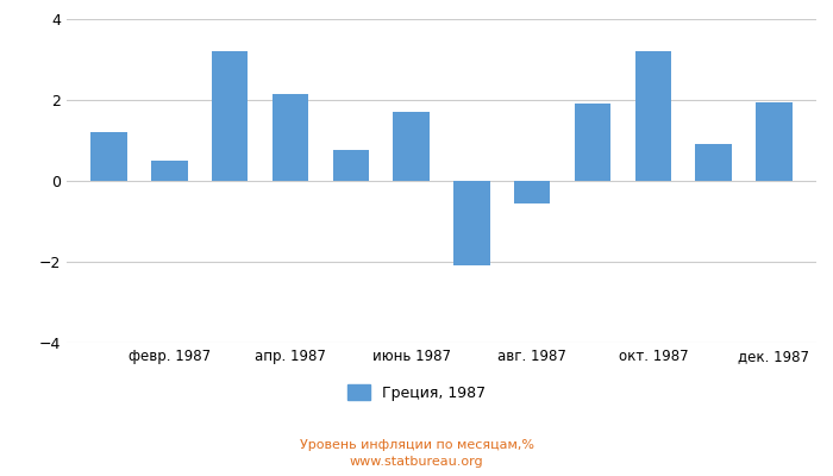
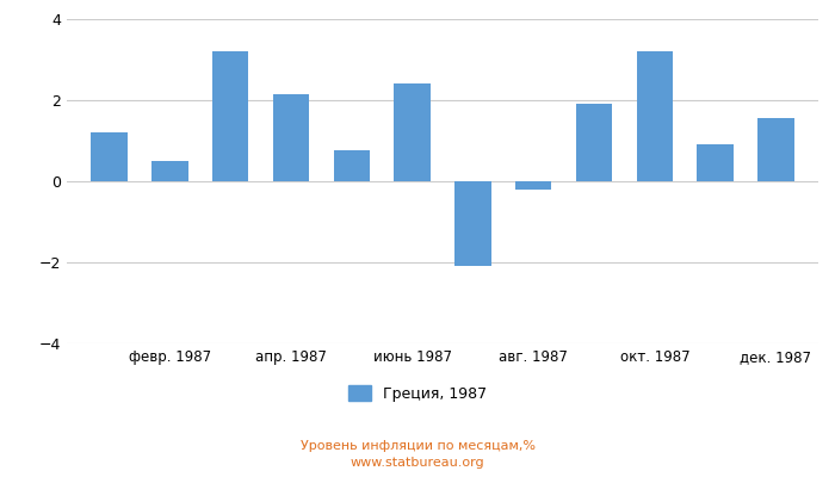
июнь 1987: 1.70 -> 2.40
авг. 1987: -0.55 -> -0.20
дек. 1987: 1.95 -> 1.55
